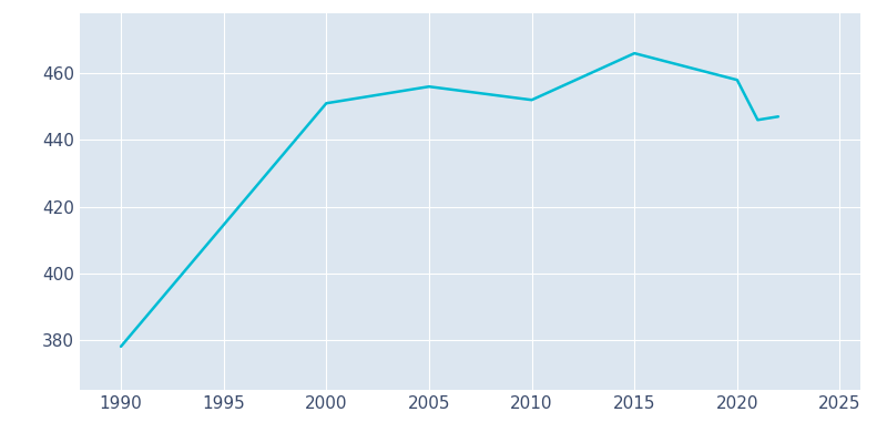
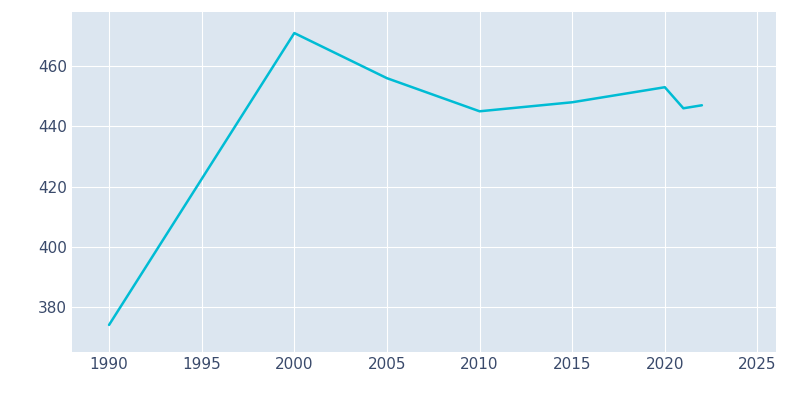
1990: 378 -> 374
2000: 451 -> 471
2010: 452 -> 445
2015: 466 -> 448
2020: 458 -> 453
